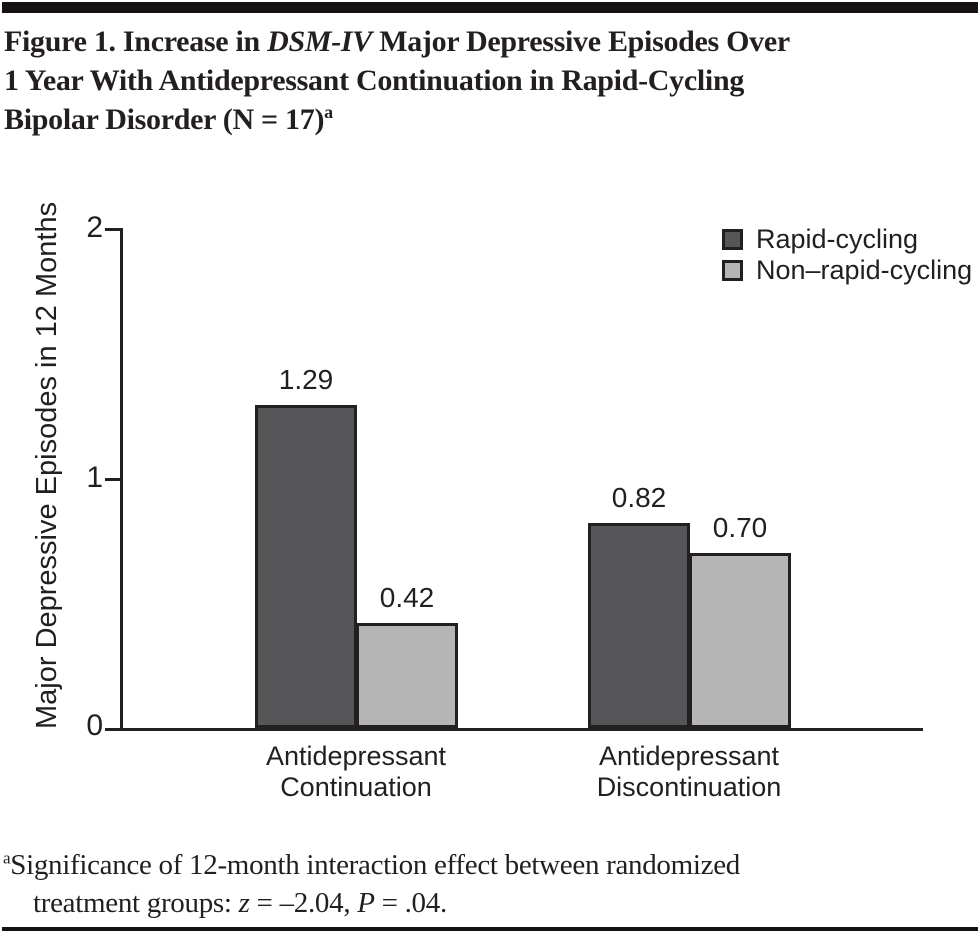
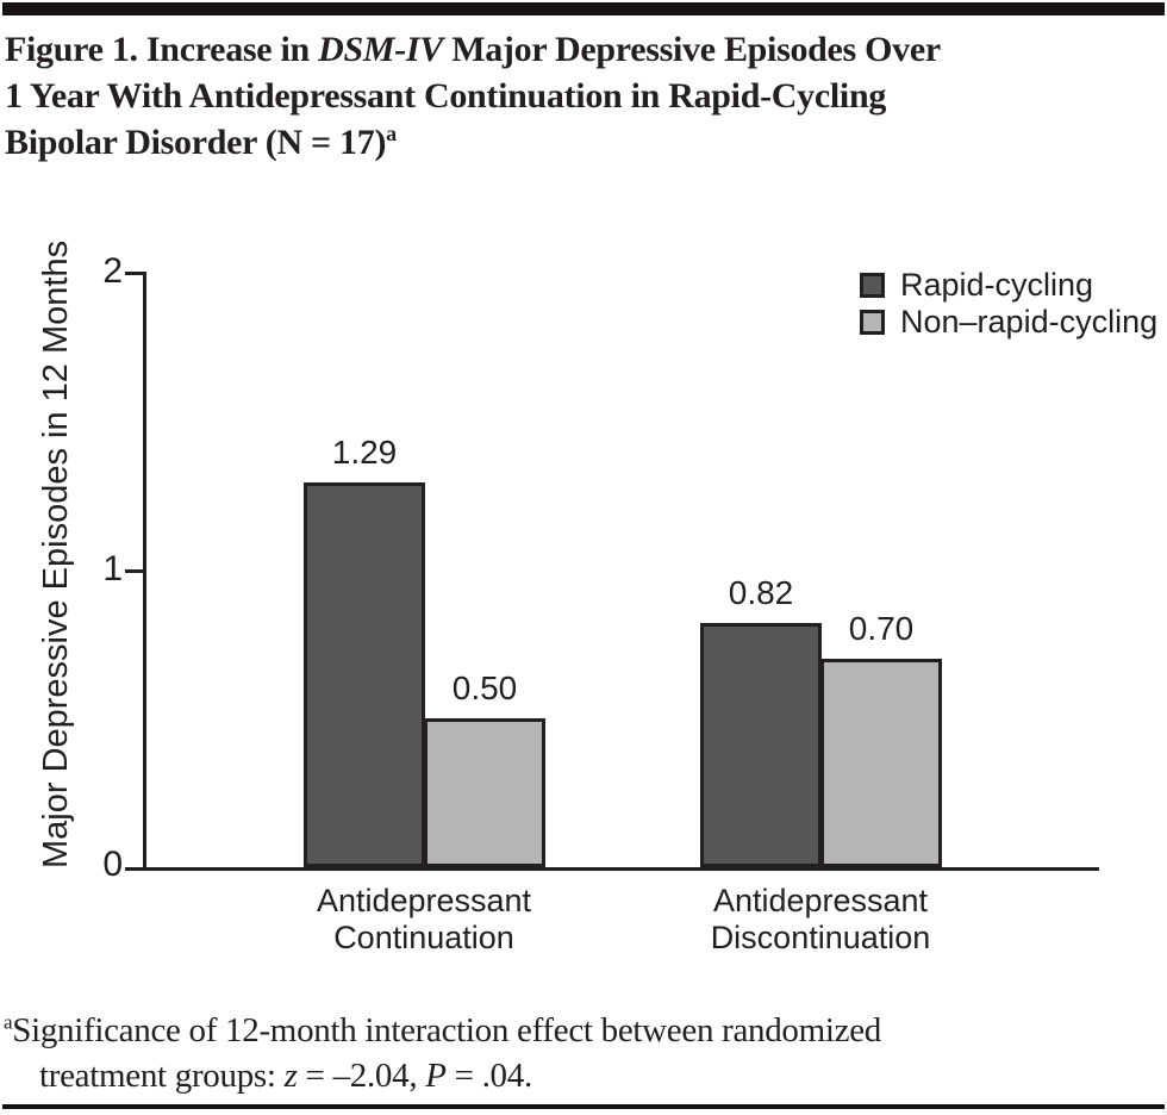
Non–rapid-cycling/Antidepressant Continuation: 0.42 -> 0.50
